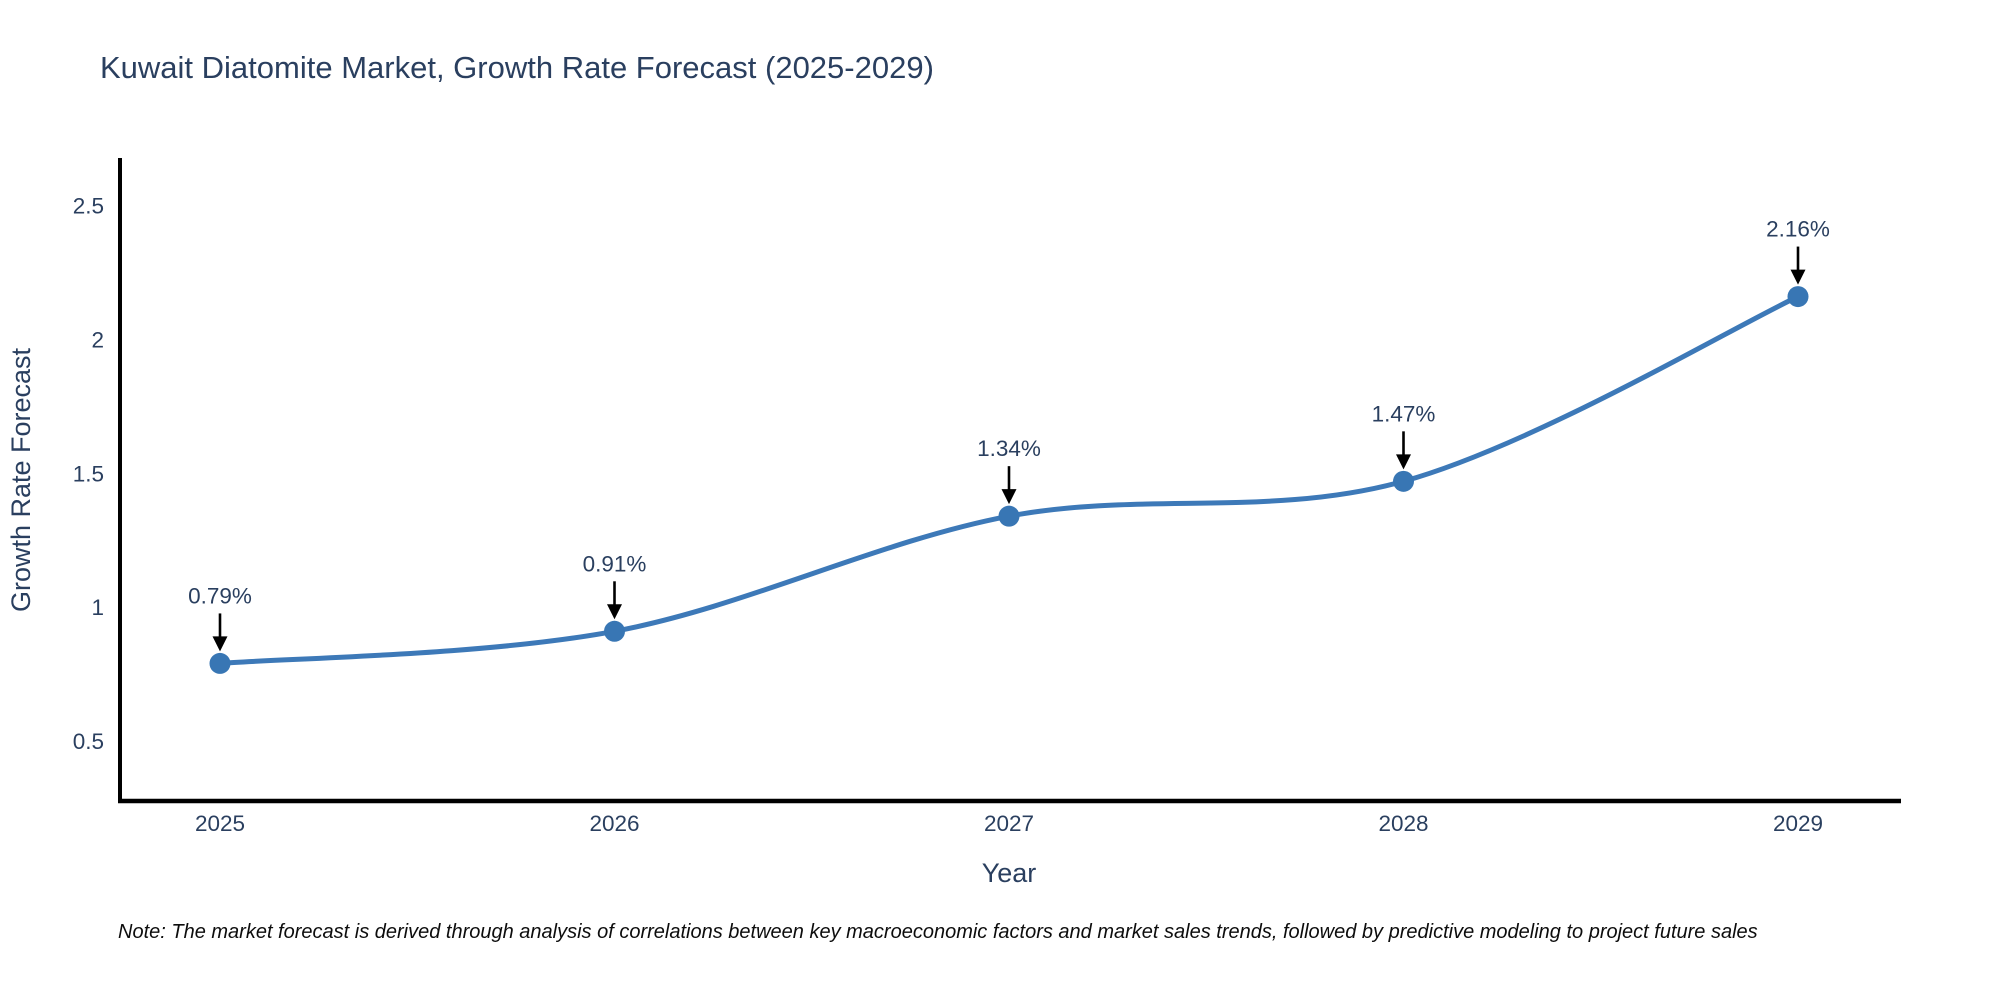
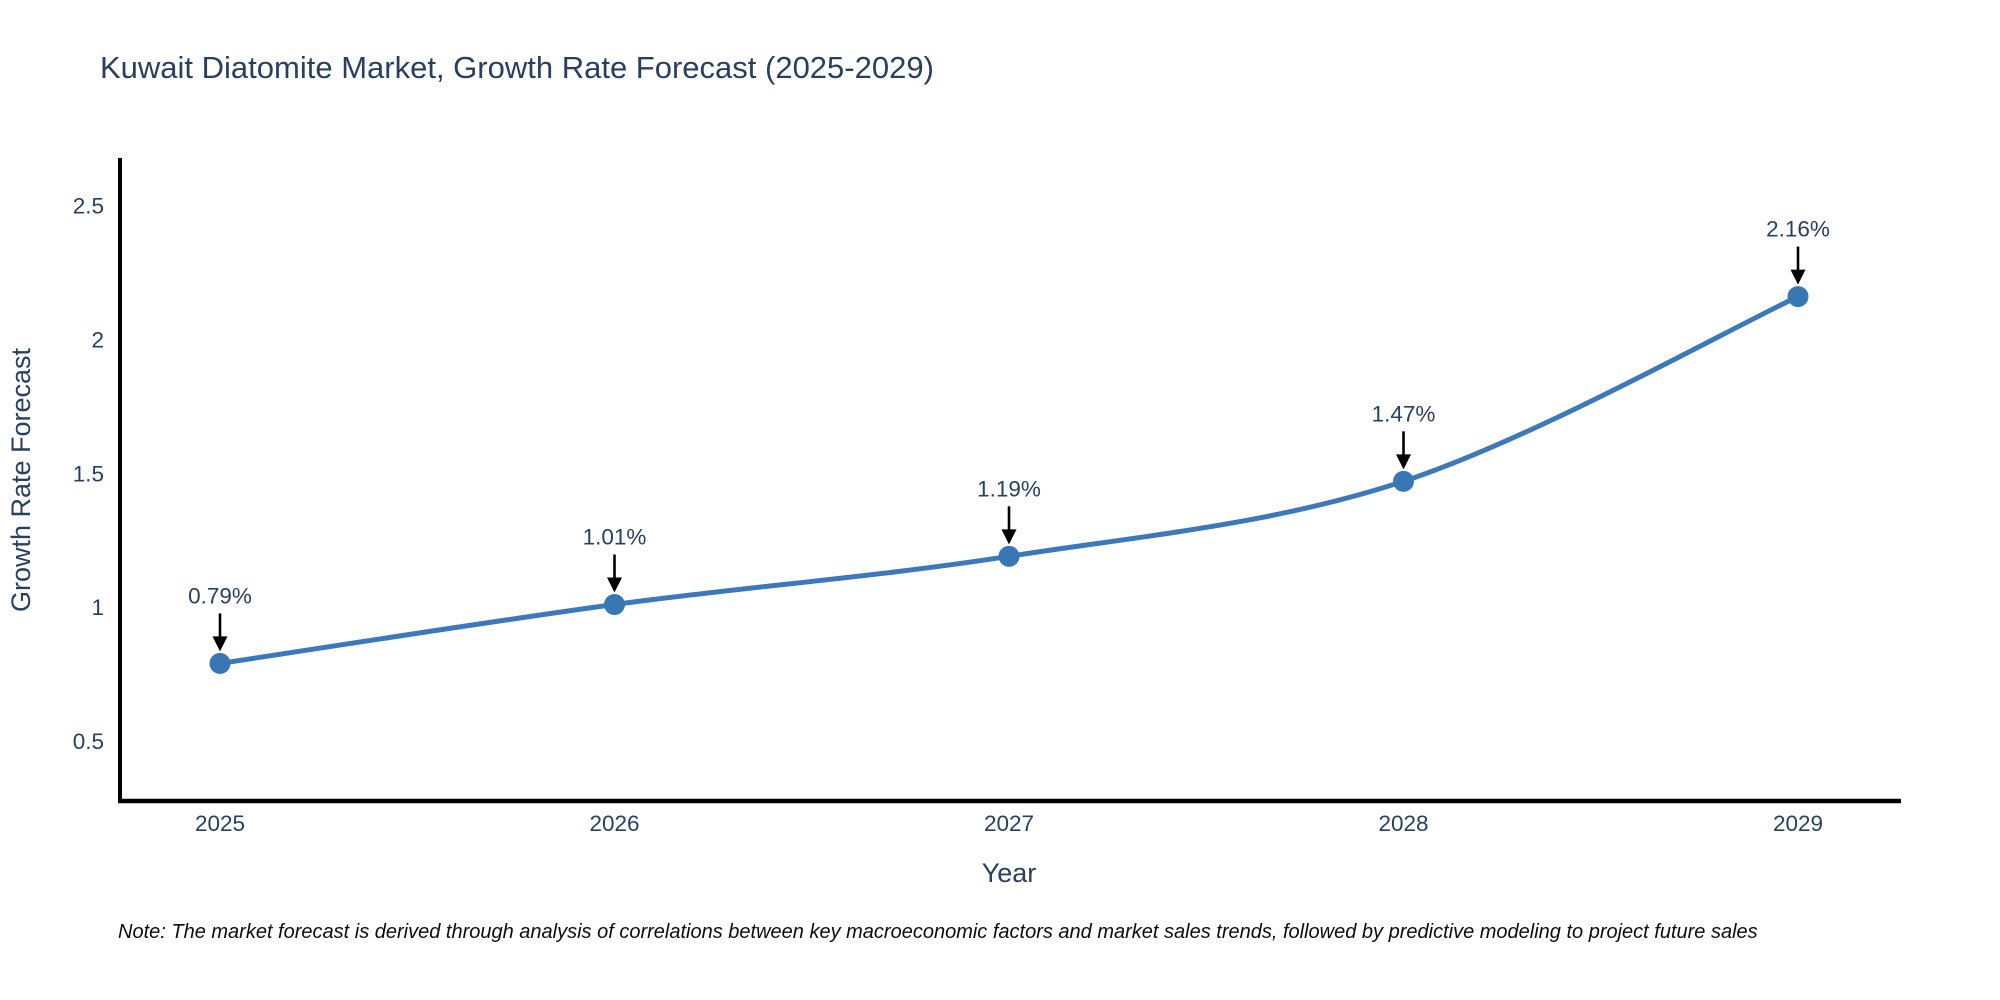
2026: 0.91% -> 1.01%
2027: 1.34% -> 1.19%
